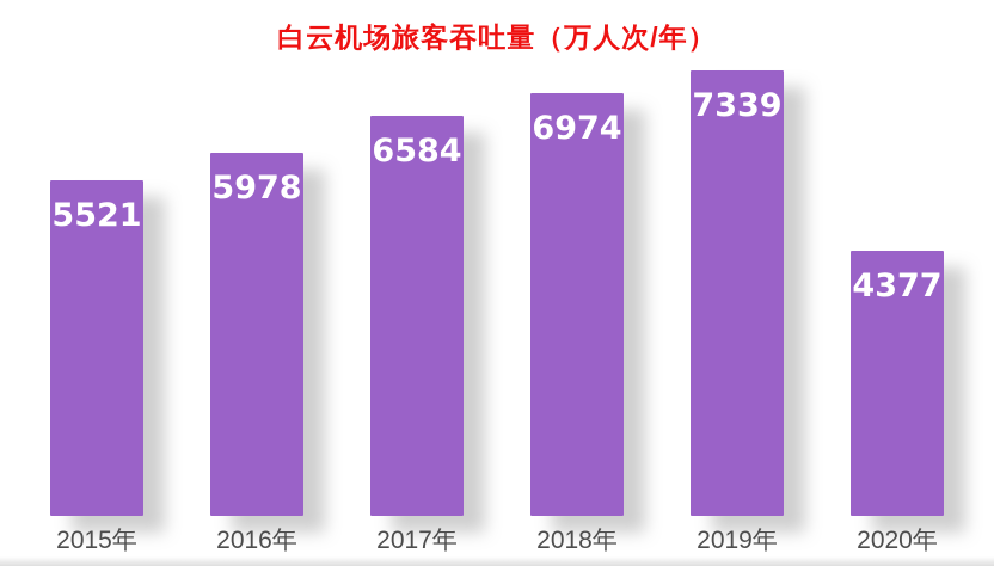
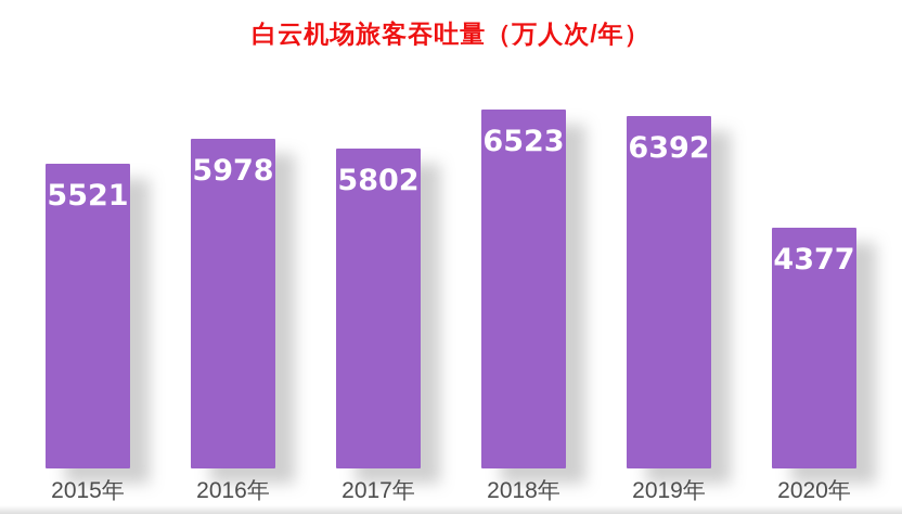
2017年: 6584 -> 5802
2018年: 6974 -> 6523
2019年: 7339 -> 6392
